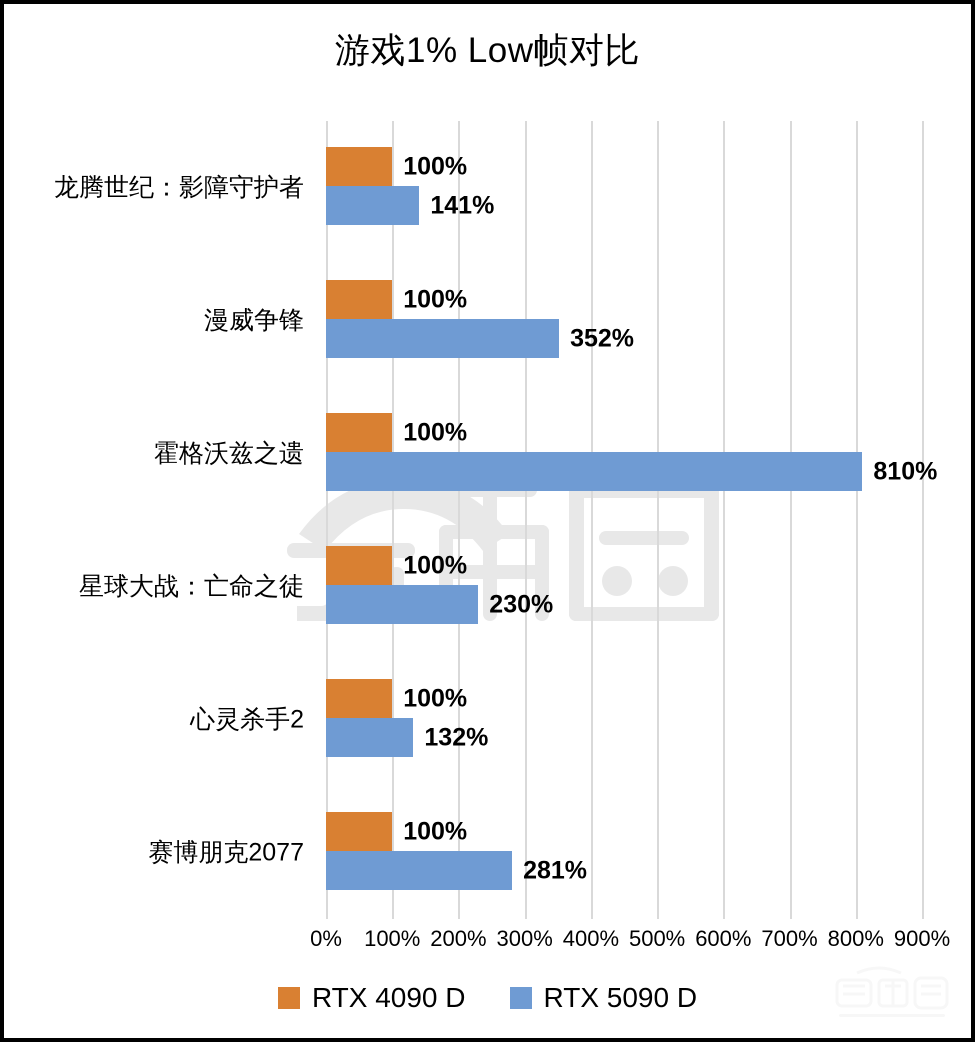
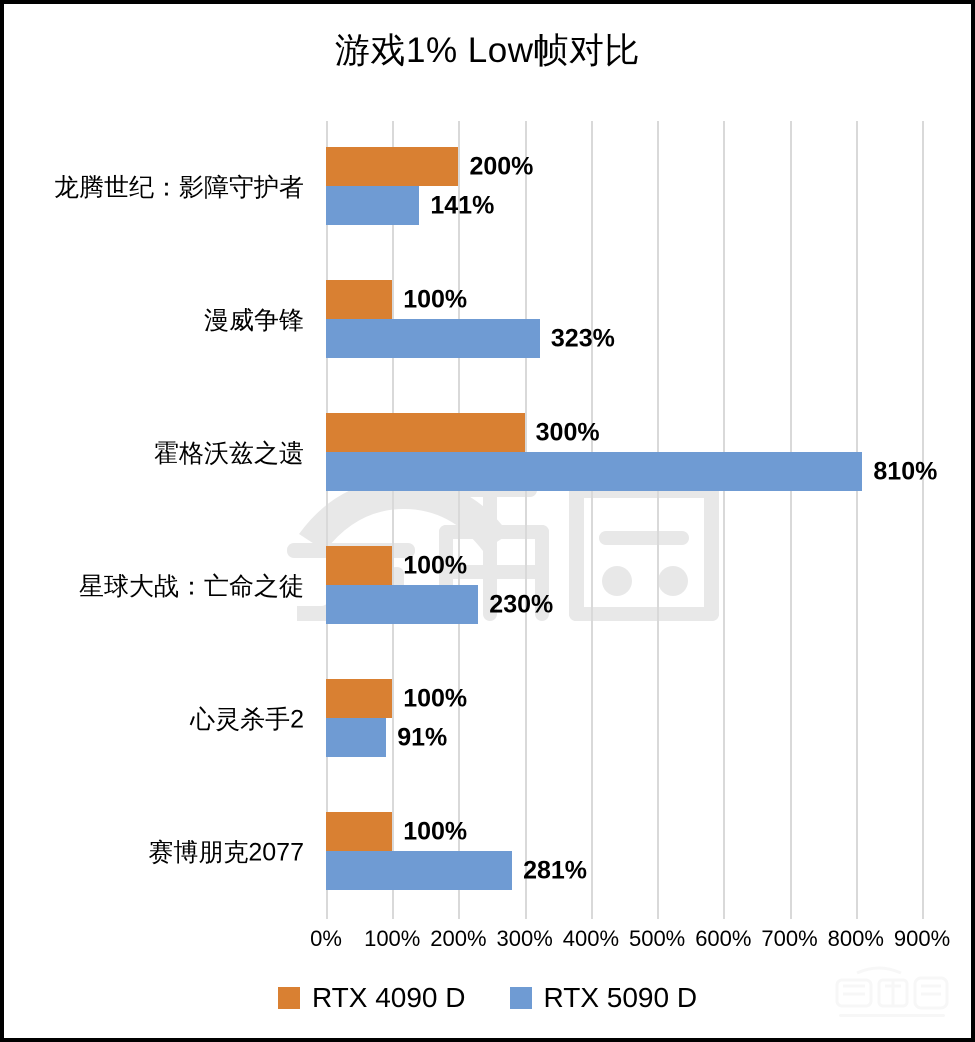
RTX 4090 D/龙腾世纪：影障守护者: 100% -> 200%
RTX 5090 D/漫威争锋: 352% -> 323%
RTX 4090 D/霍格沃兹之遗: 100% -> 300%
RTX 5090 D/心灵杀手2: 132% -> 91%
